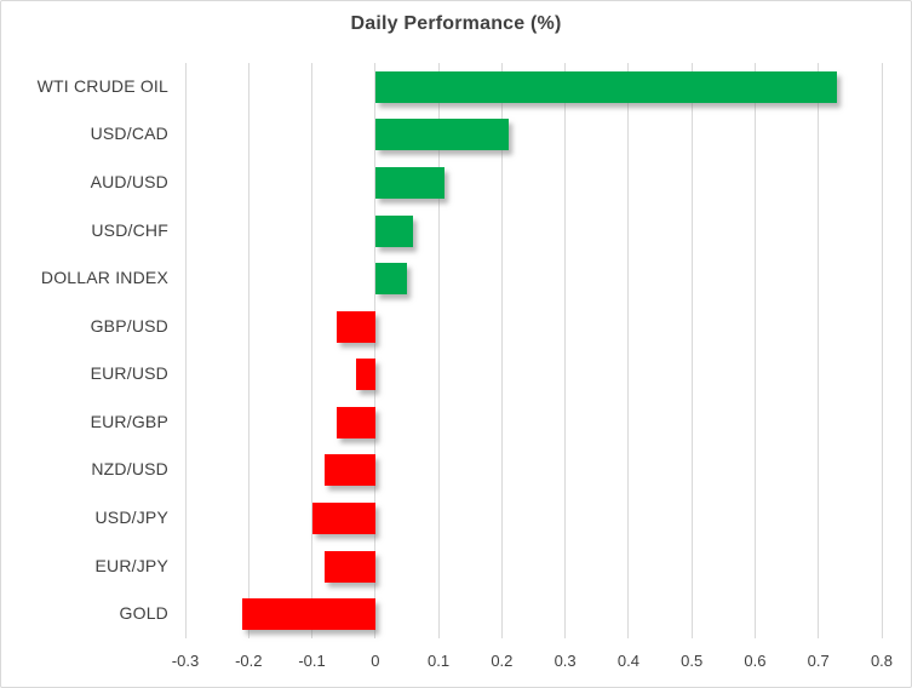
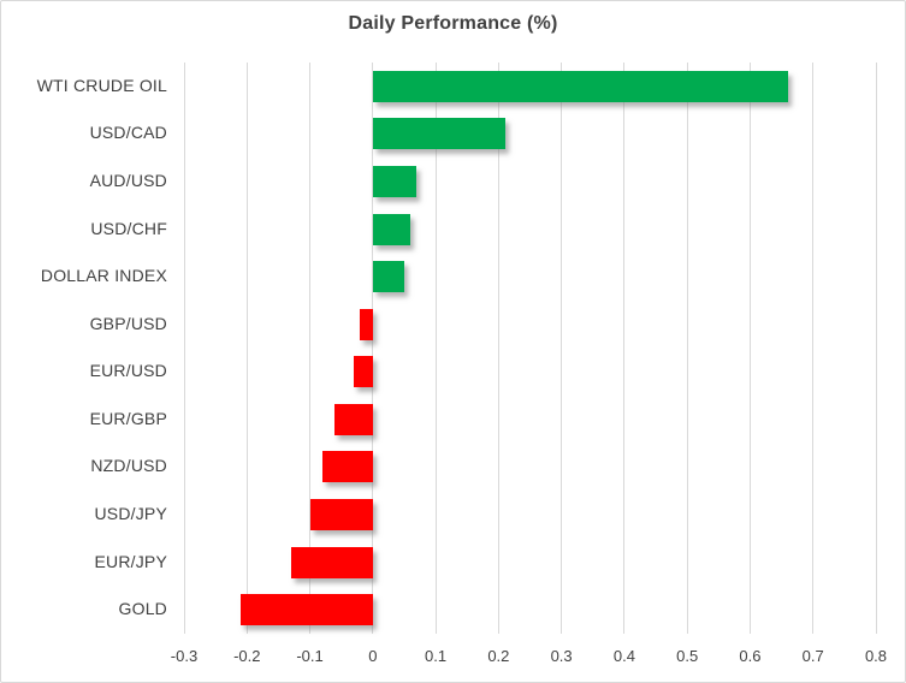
WTI CRUDE OIL: 0.73 -> 0.66
AUD/USD: 0.11 -> 0.07
GBP/USD: -0.06 -> -0.02
EUR/JPY: -0.08 -> -0.13
